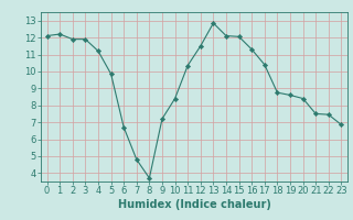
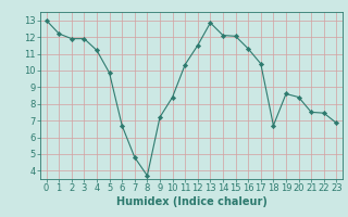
0: 12.1 -> 13.0
18: 8.8 -> 6.7
